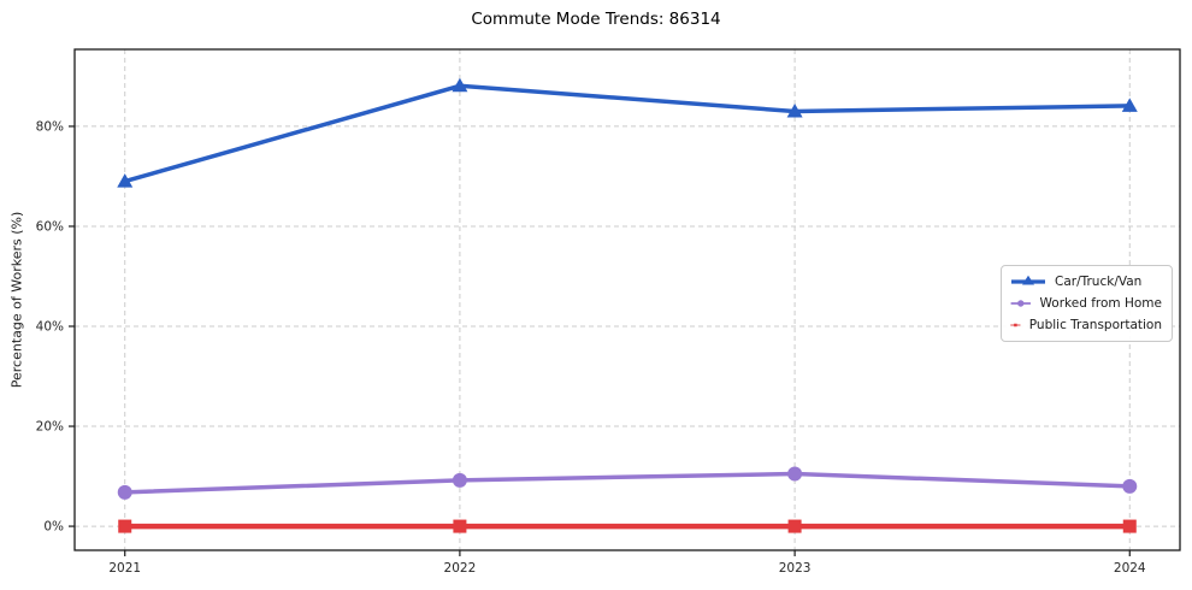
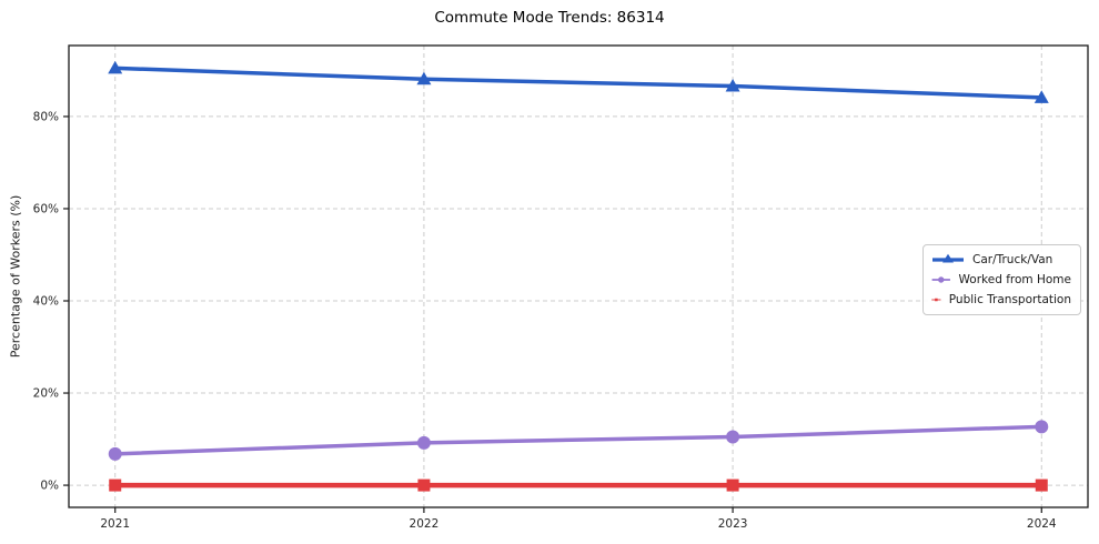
Car/Truck/Van/2021: 69% -> 90%
Car/Truck/Van/2023: 83% -> 87%
Worked from Home/2024: 8% -> 13%
